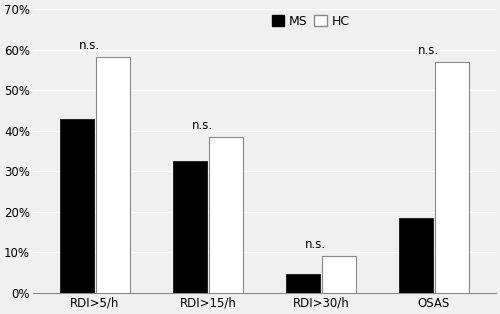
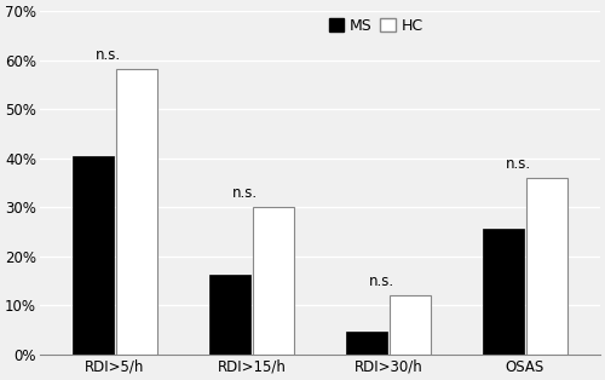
MS/RDI>5/h: 43.0% -> 40.3%
MS/RDI>15/h: 32.5% -> 16.3%
HC/RDI>15/h: 38.5% -> 30.0%
HC/RDI>30/h: 9.0% -> 12.0%
MS/OSAS: 18.5% -> 25.5%
HC/OSAS: 57.0% -> 36.0%
